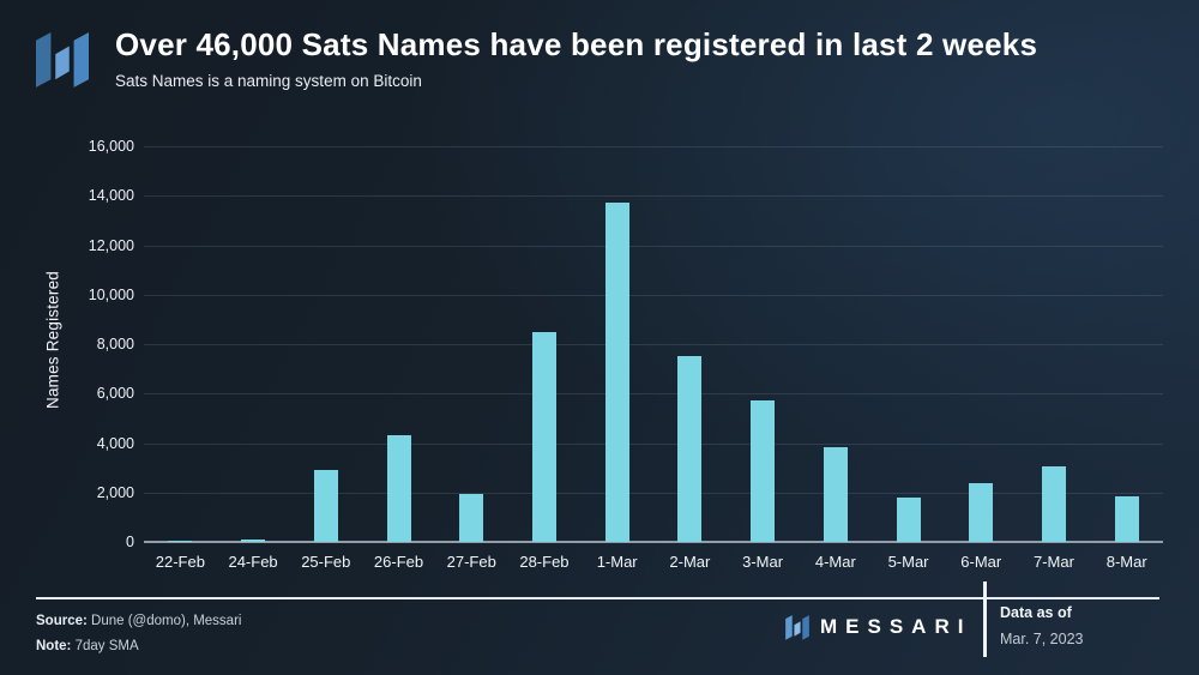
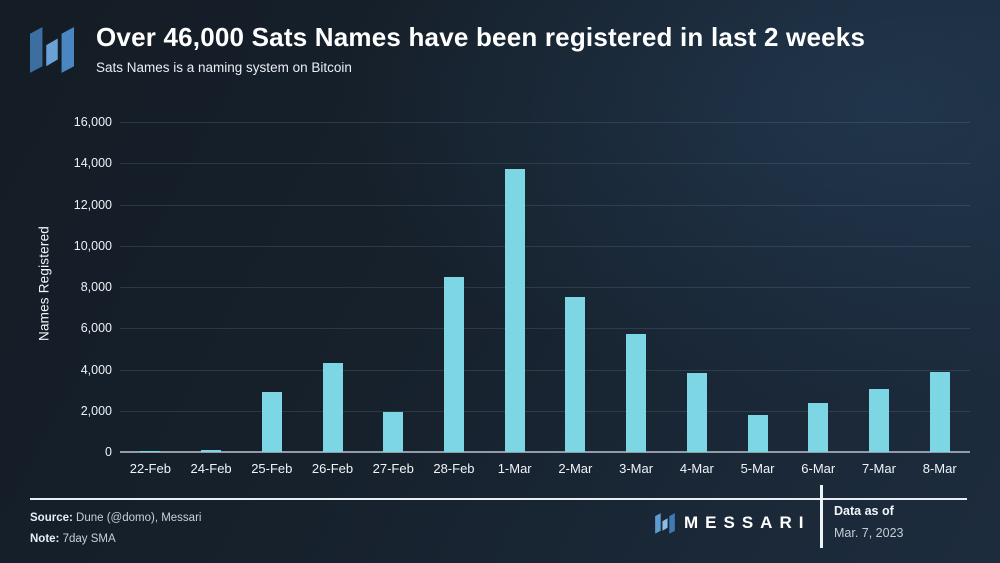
8-Mar: 1800 -> 3900
